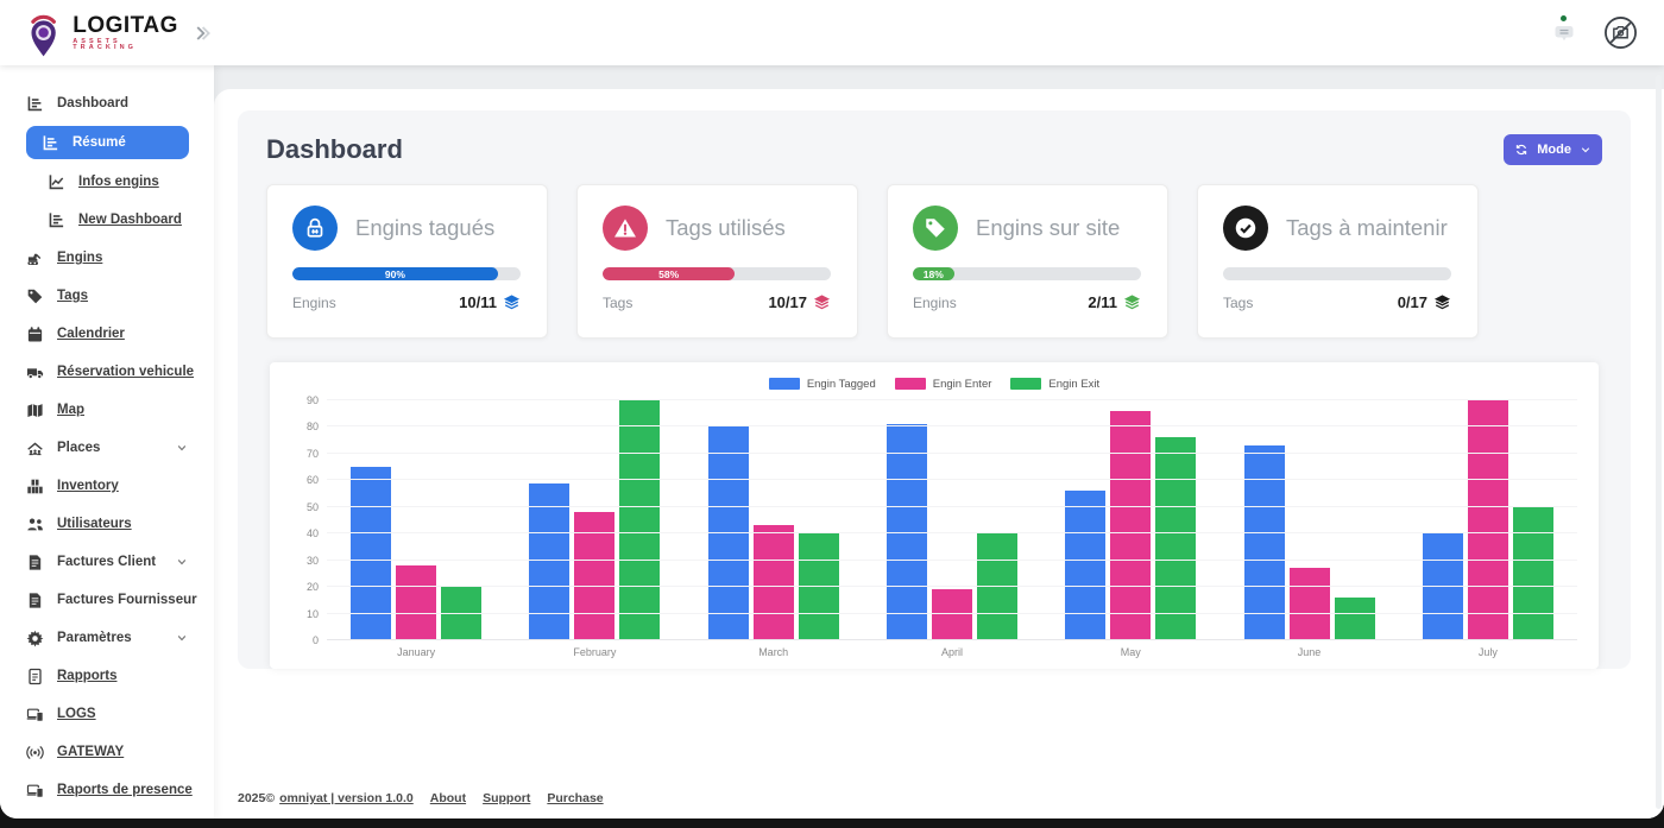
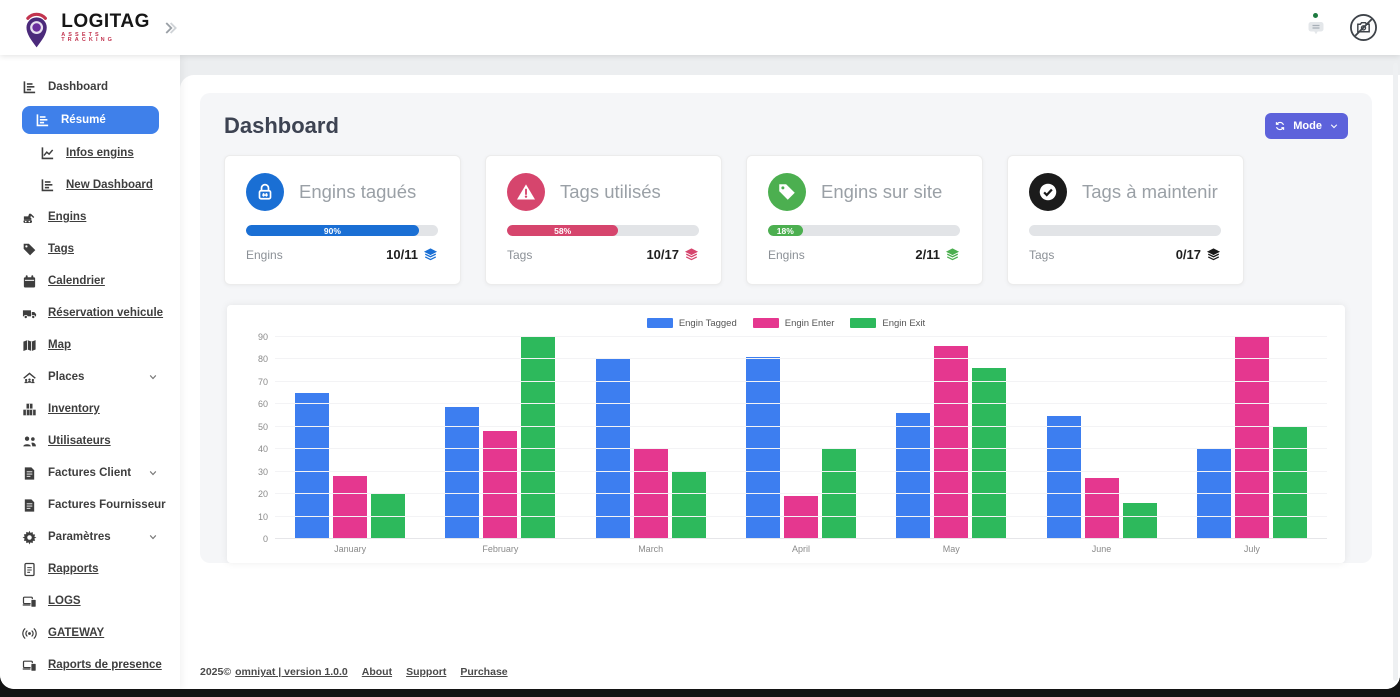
Engin Enter/March: 43 -> 40
Engin Exit/March: 40 -> 30
Engin Tagged/June: 73 -> 55
